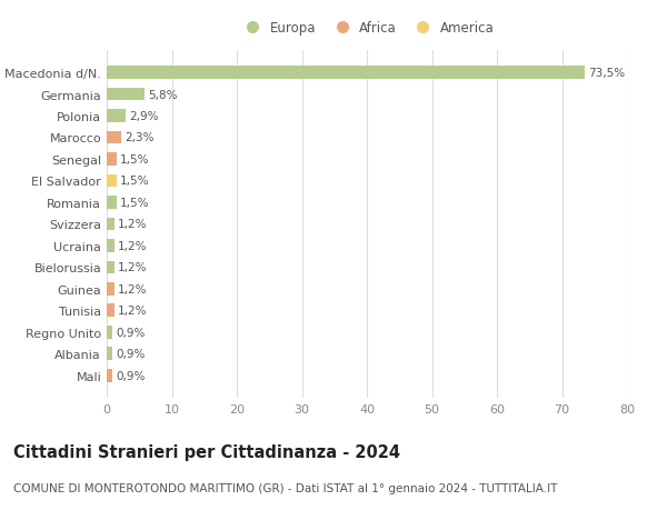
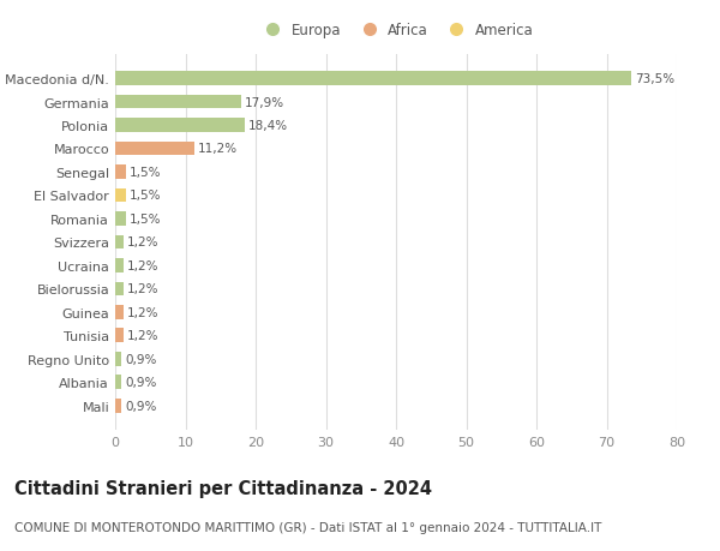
Germania: 5,8% -> 17,9%
Polonia: 2,9% -> 18,4%
Marocco: 2,3% -> 11,2%
